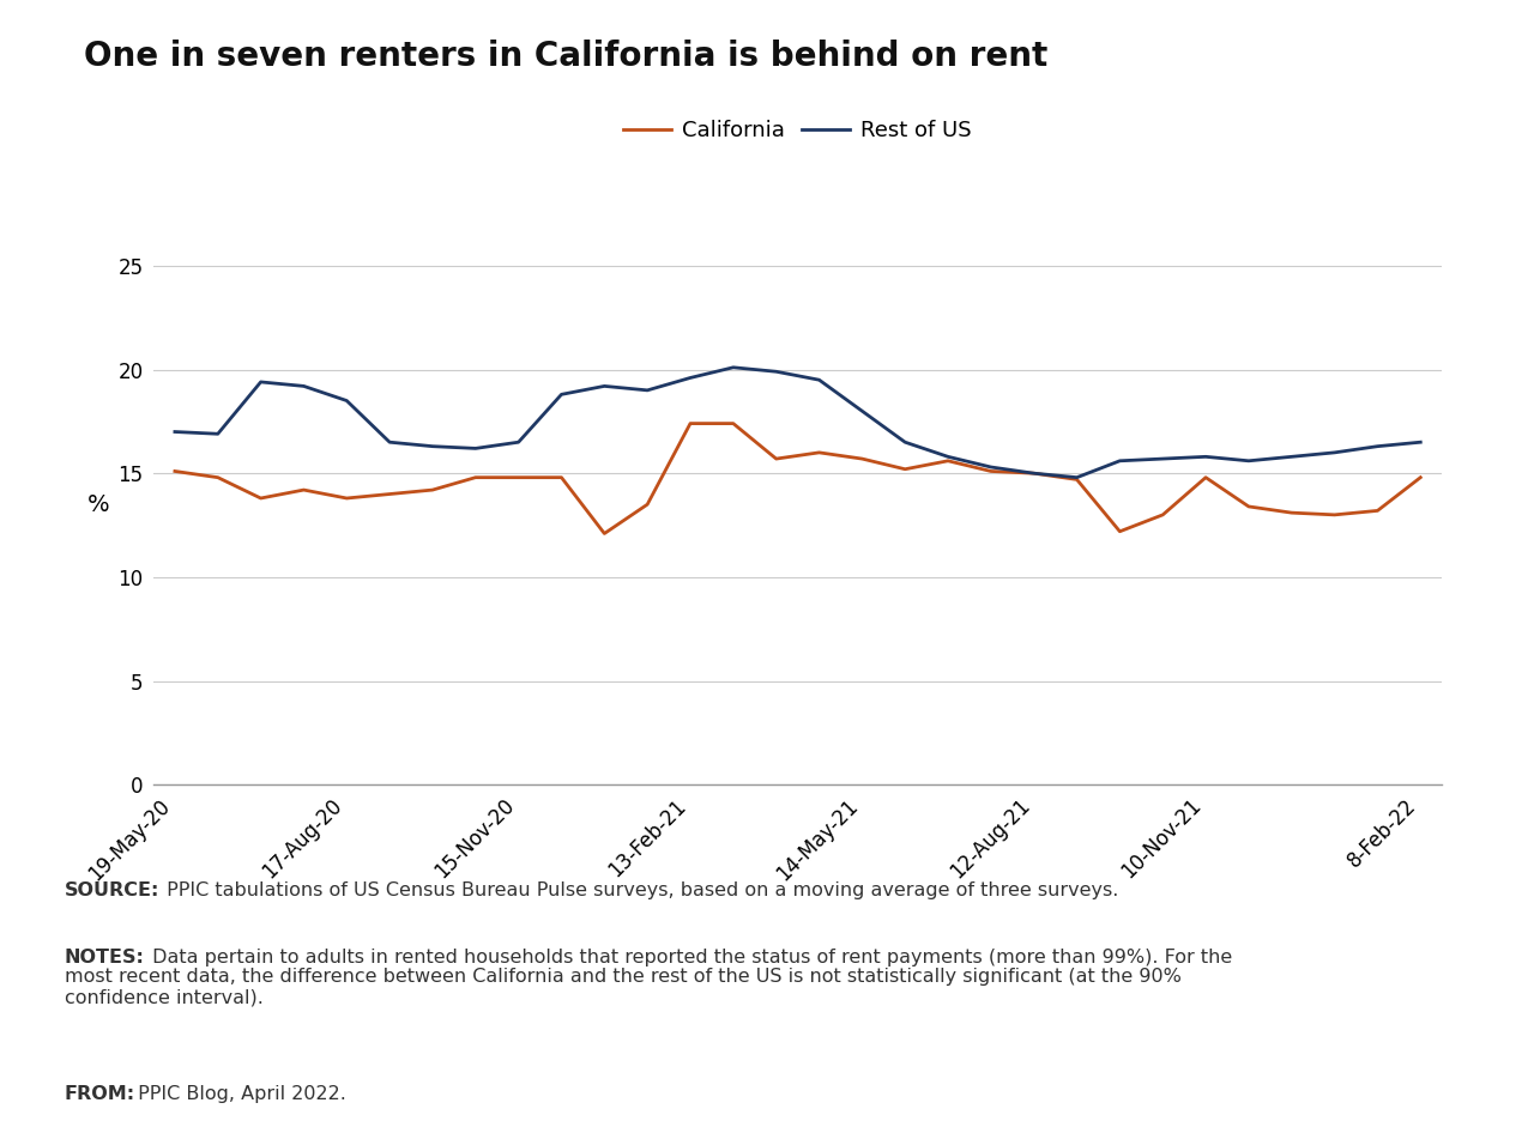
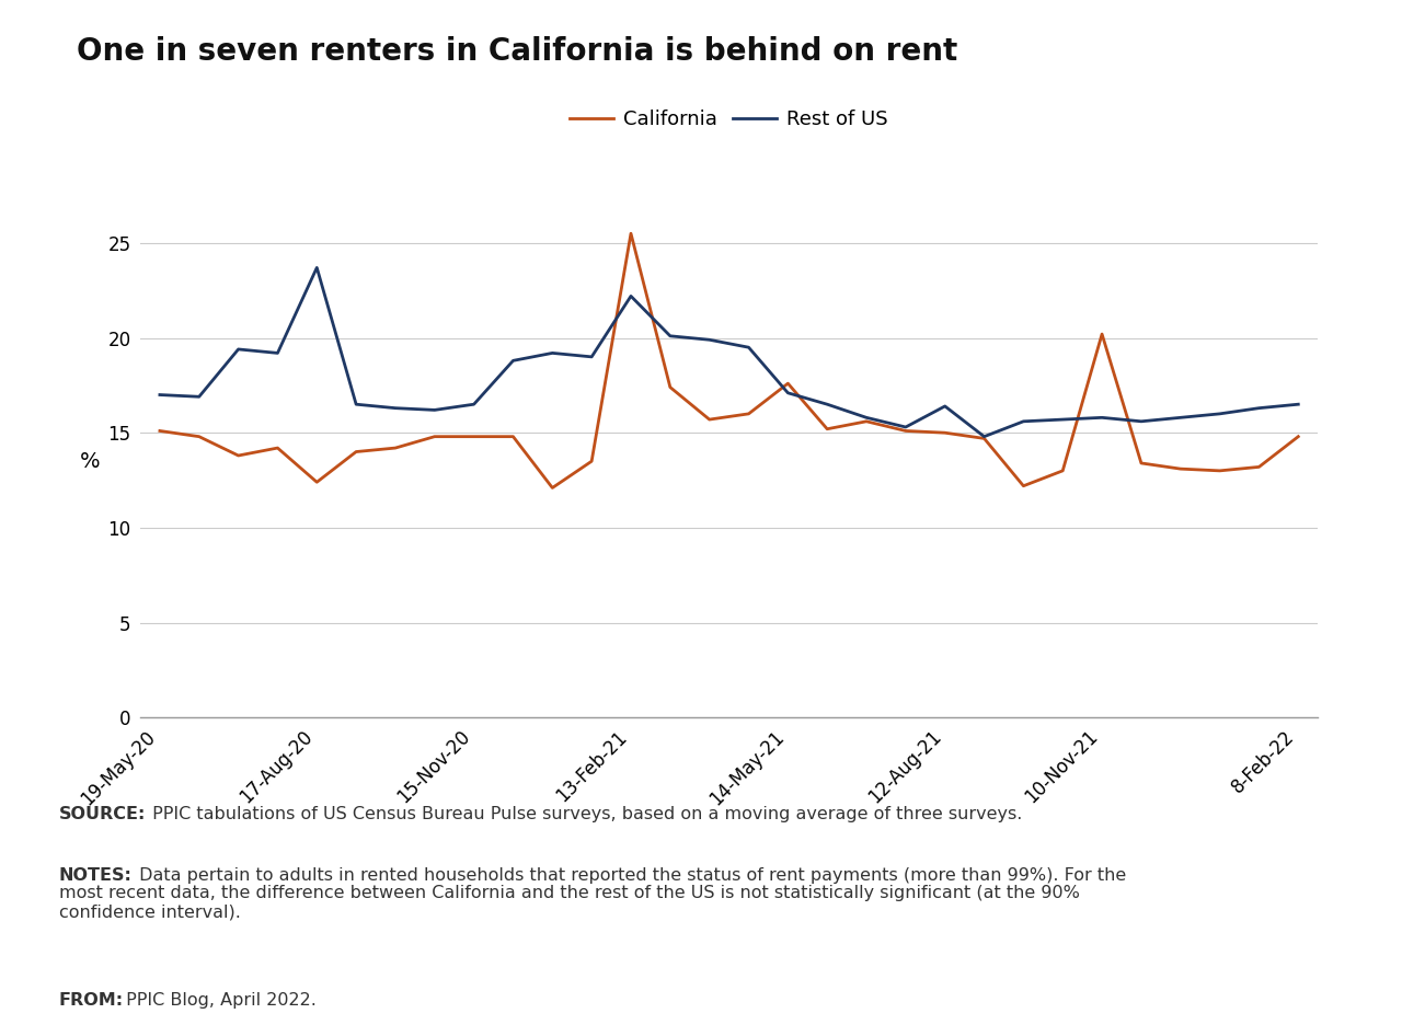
California/17-Aug-20: 13.8 -> 12.4
Rest of US/17-Aug-20: 18.5 -> 23.7
California/13-Feb-21: 17.4 -> 25.5
Rest of US/13-Feb-21: 19.6 -> 22.2
California/14-May-21: 15.7 -> 17.6
Rest of US/14-May-21: 18.0 -> 17.1
Rest of US/12-Aug-21: 15.0 -> 16.4
California/10-Nov-21: 14.8 -> 20.2
